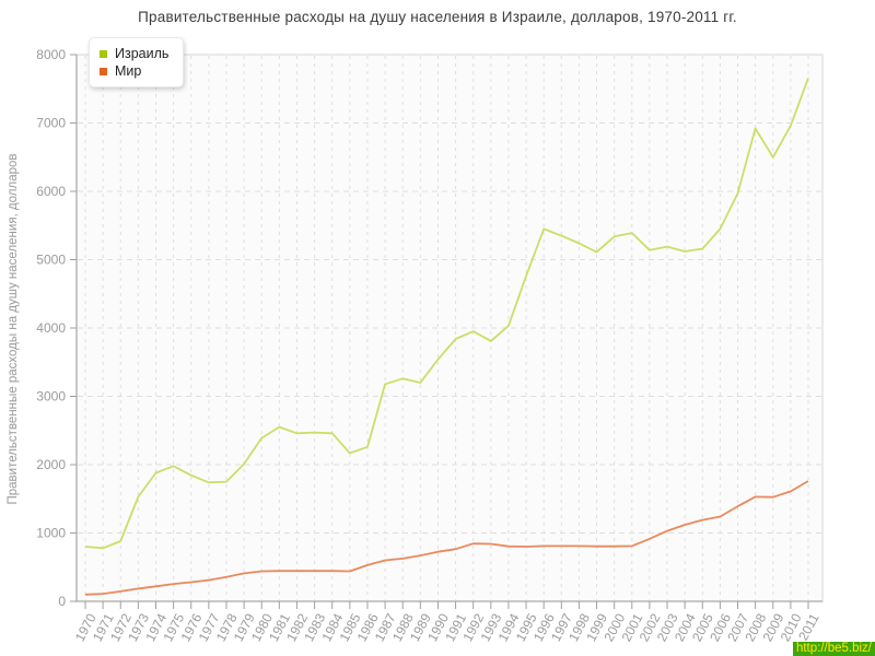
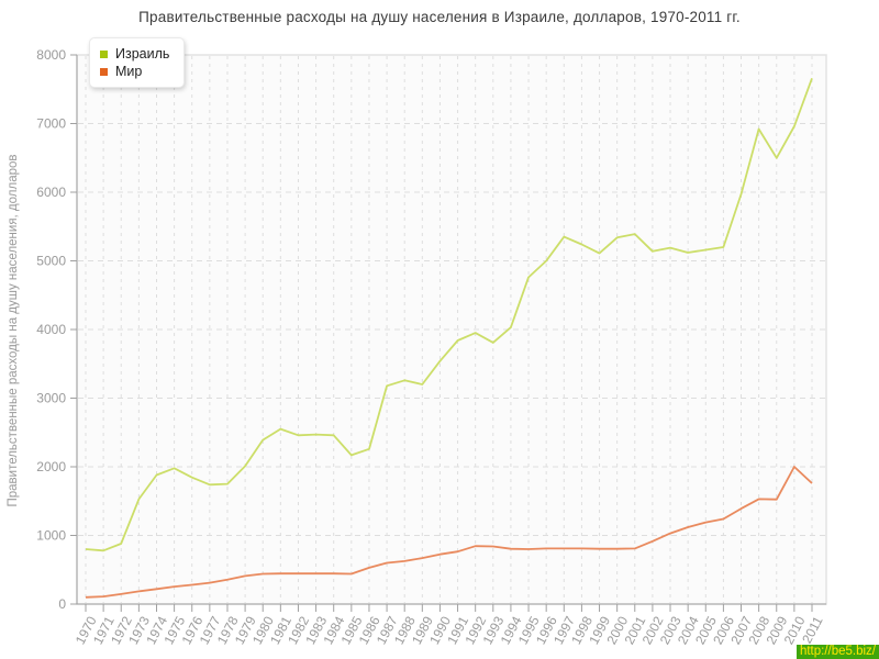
Израиль/1996: 5400 -> 5000
Израиль/2006: 5400 -> 5200
Мир/2010: 1600 -> 2000
